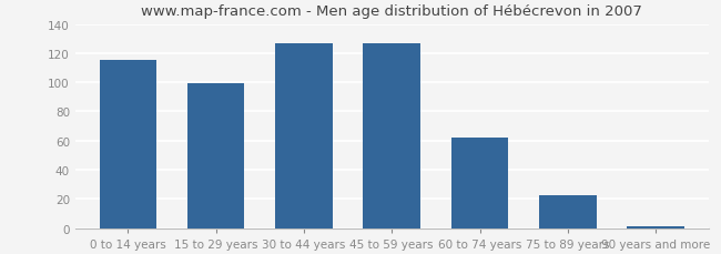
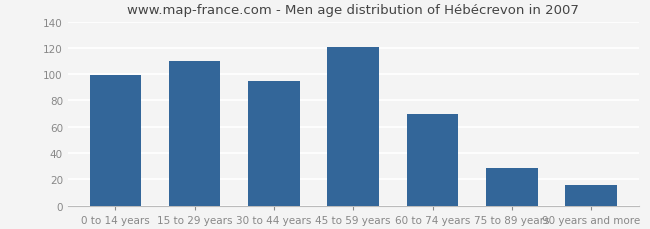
0 to 14 years: 115 -> 99
15 to 29 years: 99 -> 110
30 to 44 years: 127 -> 95
45 to 59 years: 127 -> 121
60 to 74 years: 62 -> 70
75 to 89 years: 23 -> 29
90 years and more: 1 -> 16
